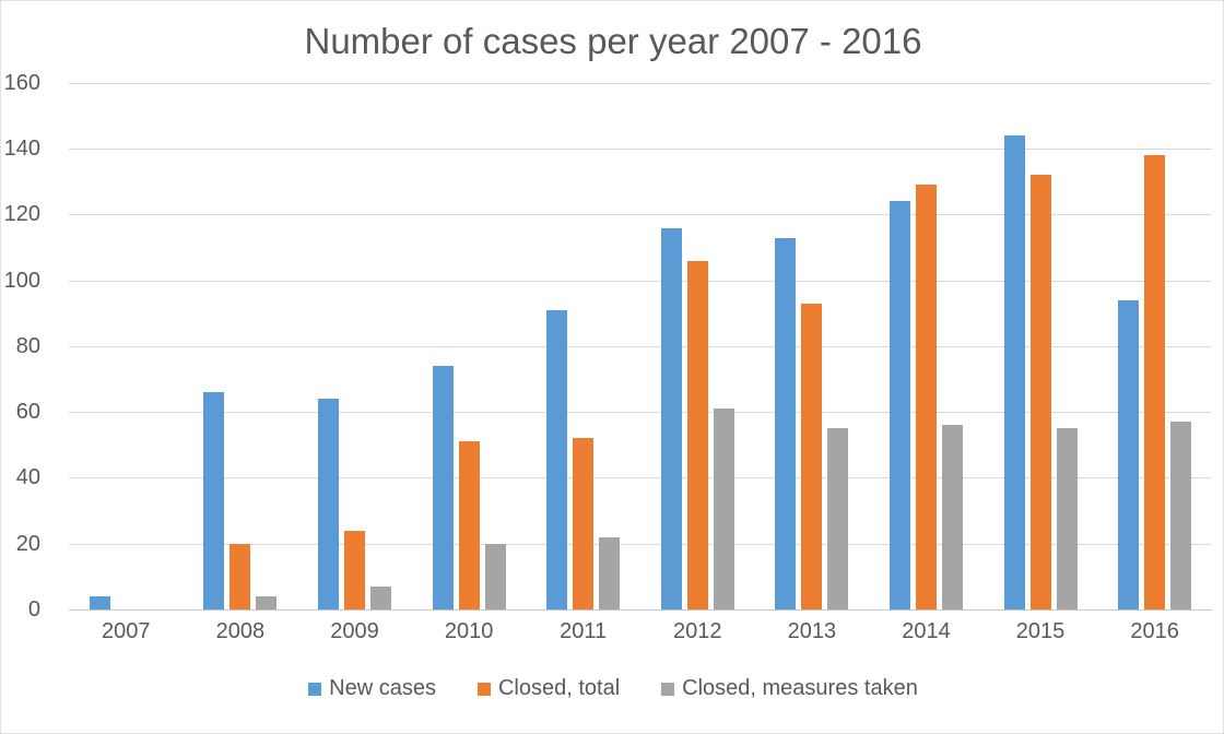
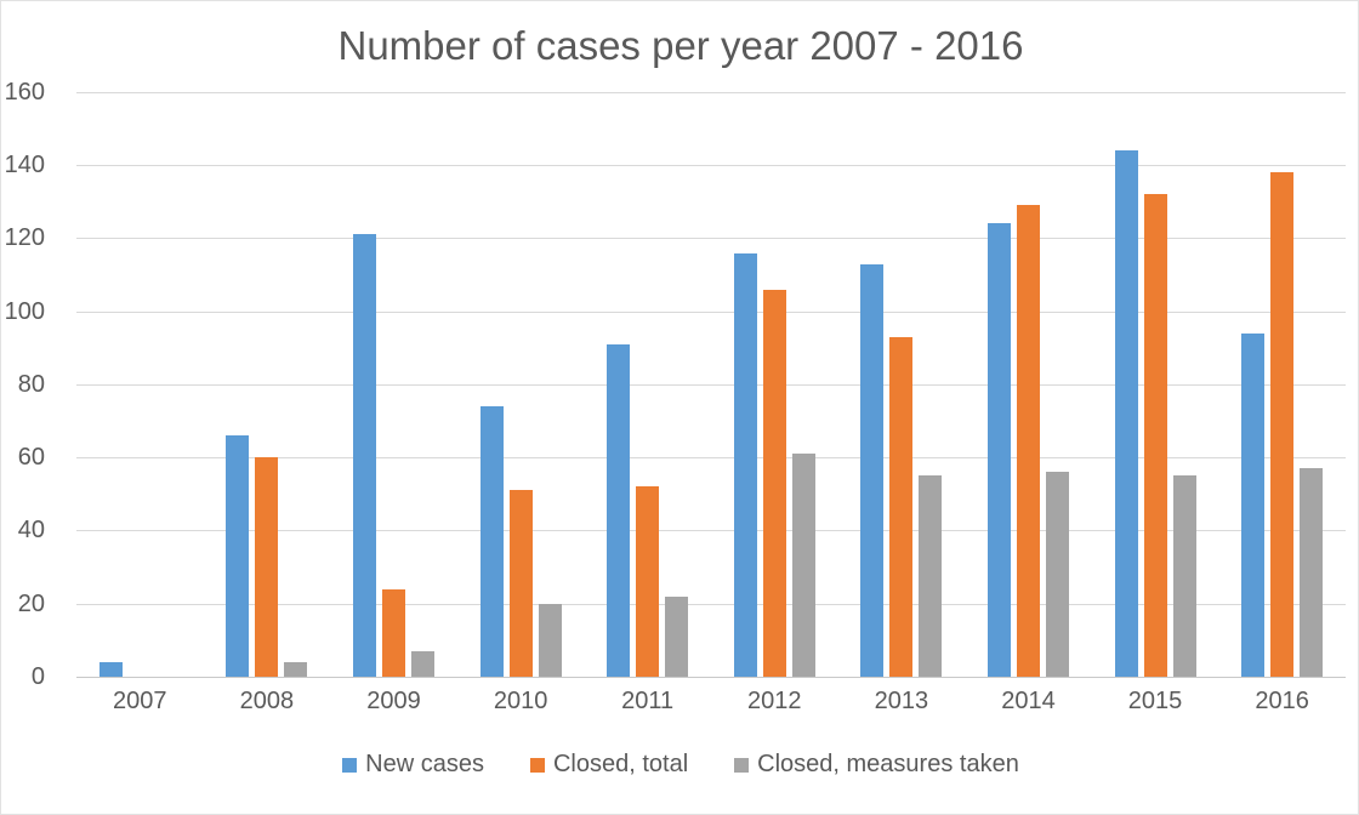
Closed, total/2008: 20 -> 60
New cases/2009: 64 -> 121
